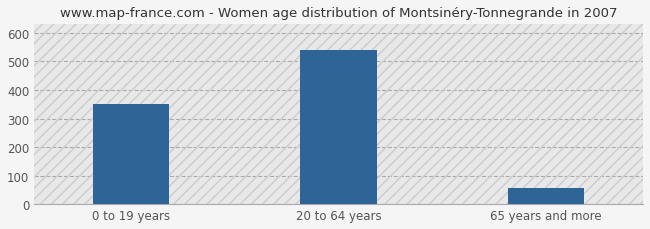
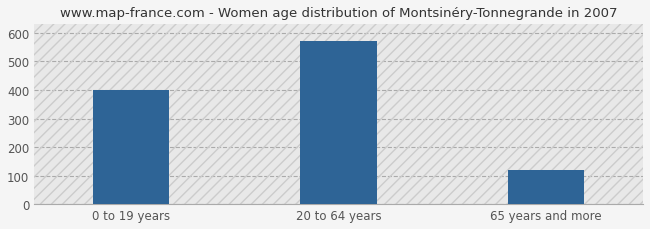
0 to 19 years: 352 -> 400
20 to 64 years: 540 -> 570
65 years and more: 55 -> 120
